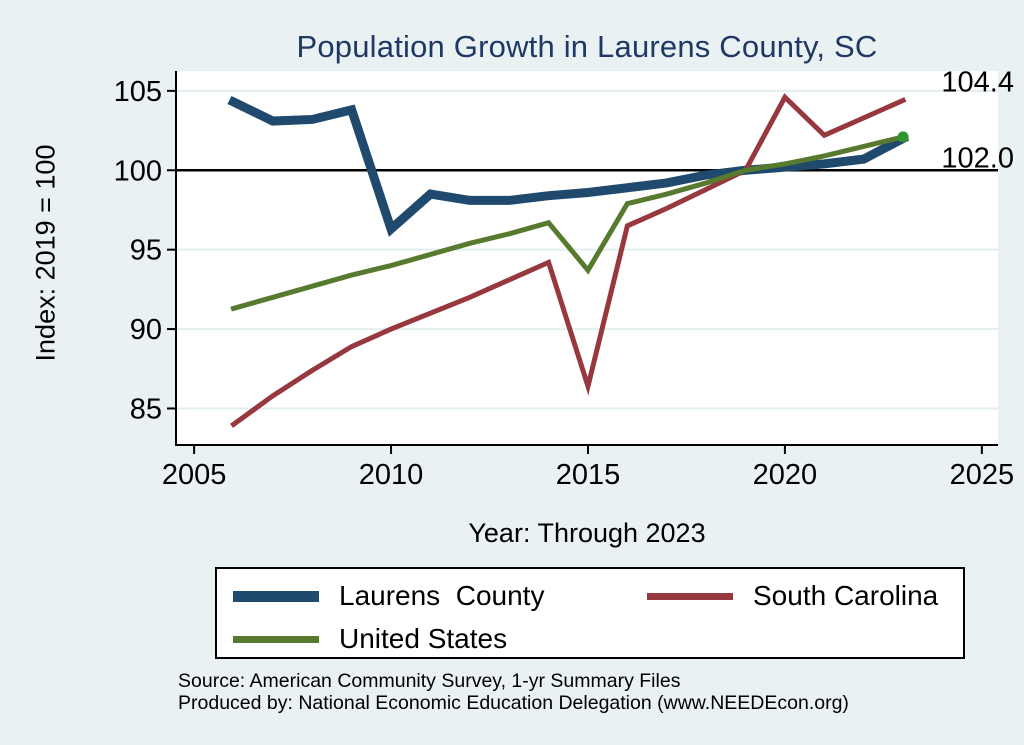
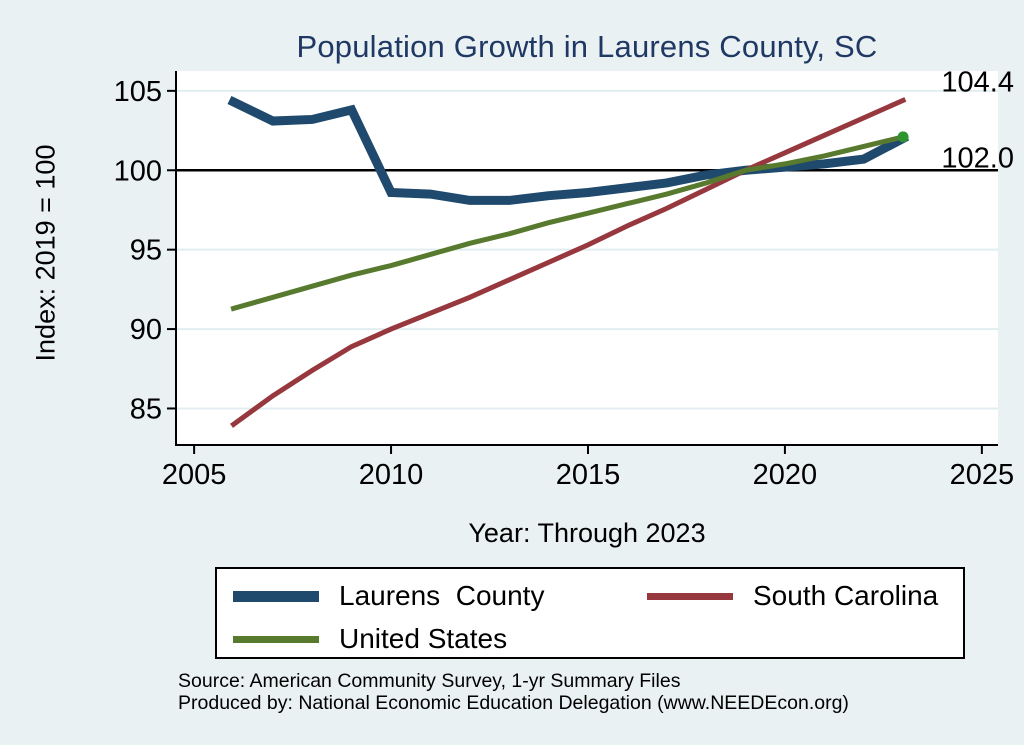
Laurens County/2010: 96.3 -> 98.6
South Carolina/2015: 86.4 -> 95.3
United States/2015: 93.7 -> 97.3
South Carolina/2020: 104.6 -> 101.1
